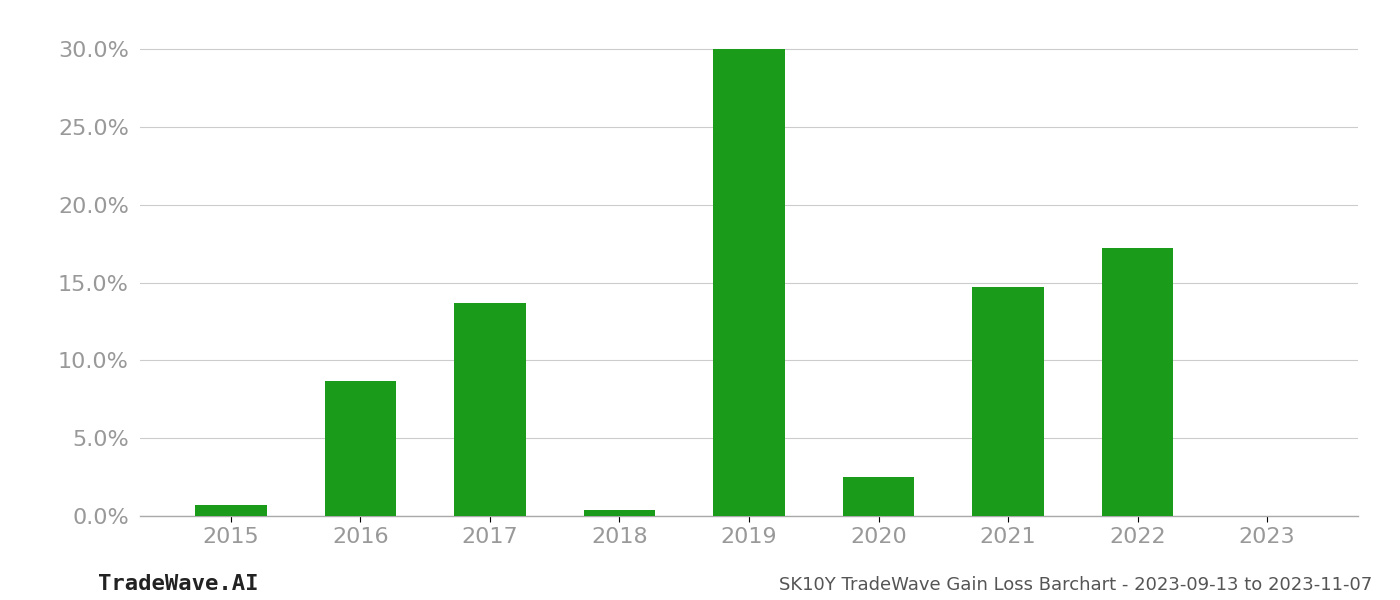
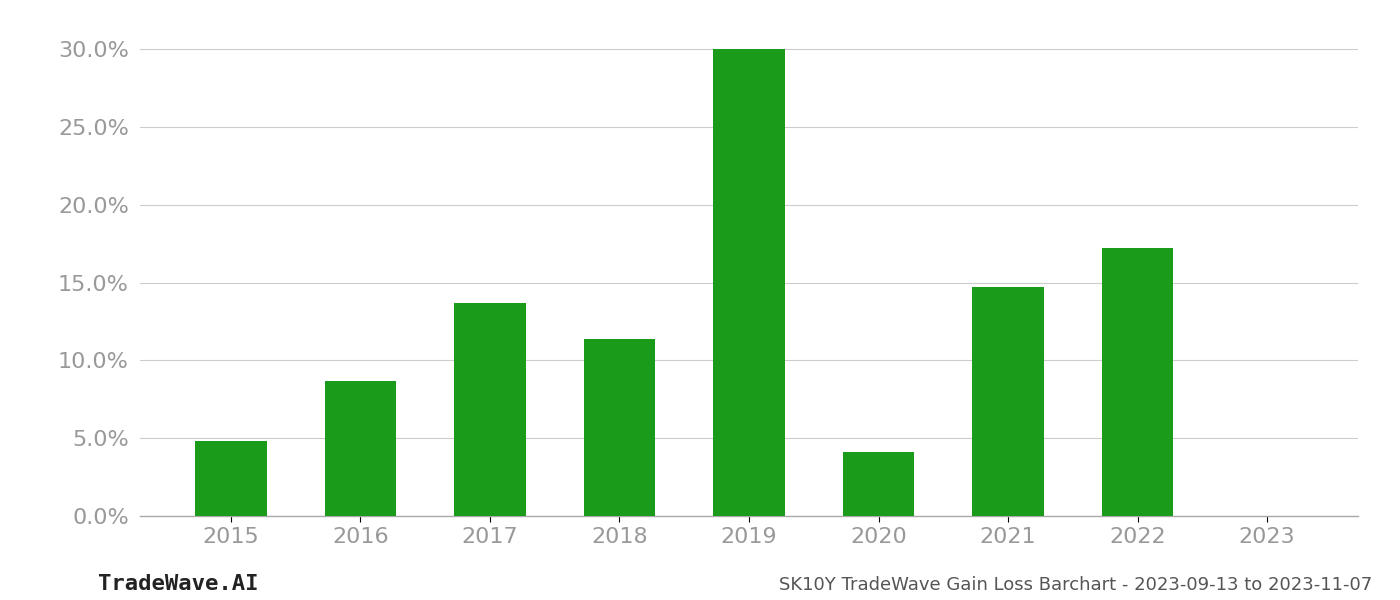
2015: 0.7% -> 4.8%
2018: 0.4% -> 11.4%
2020: 2.5% -> 4.1%
